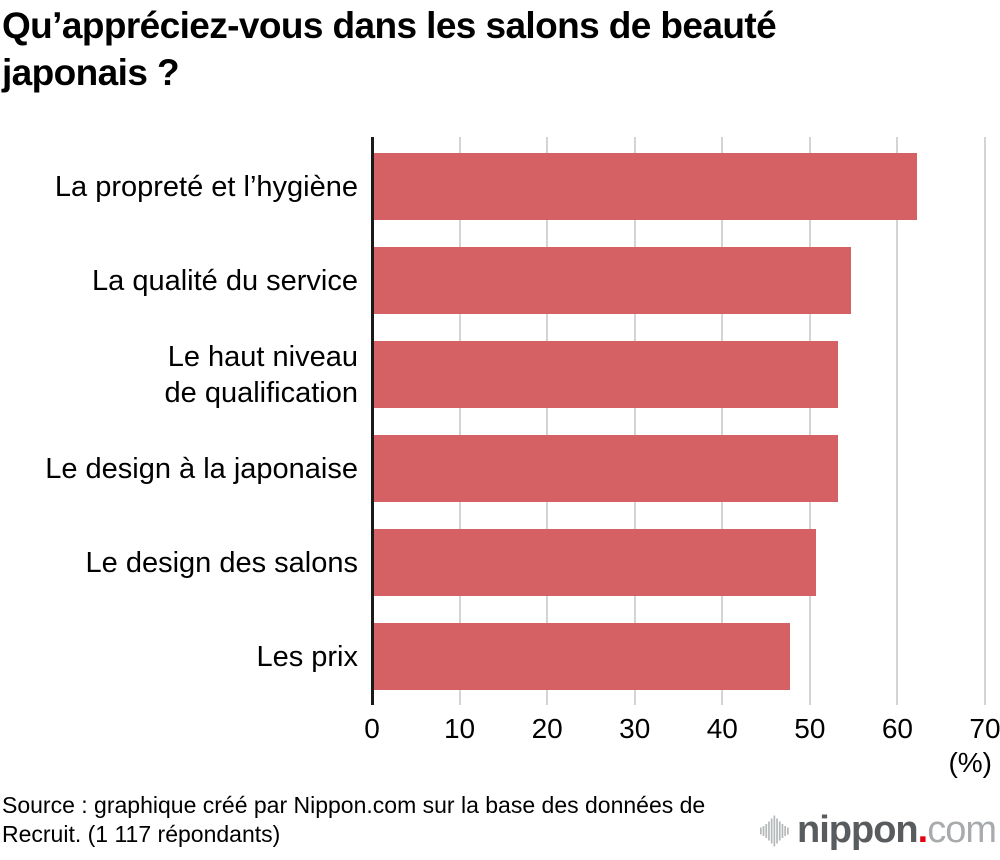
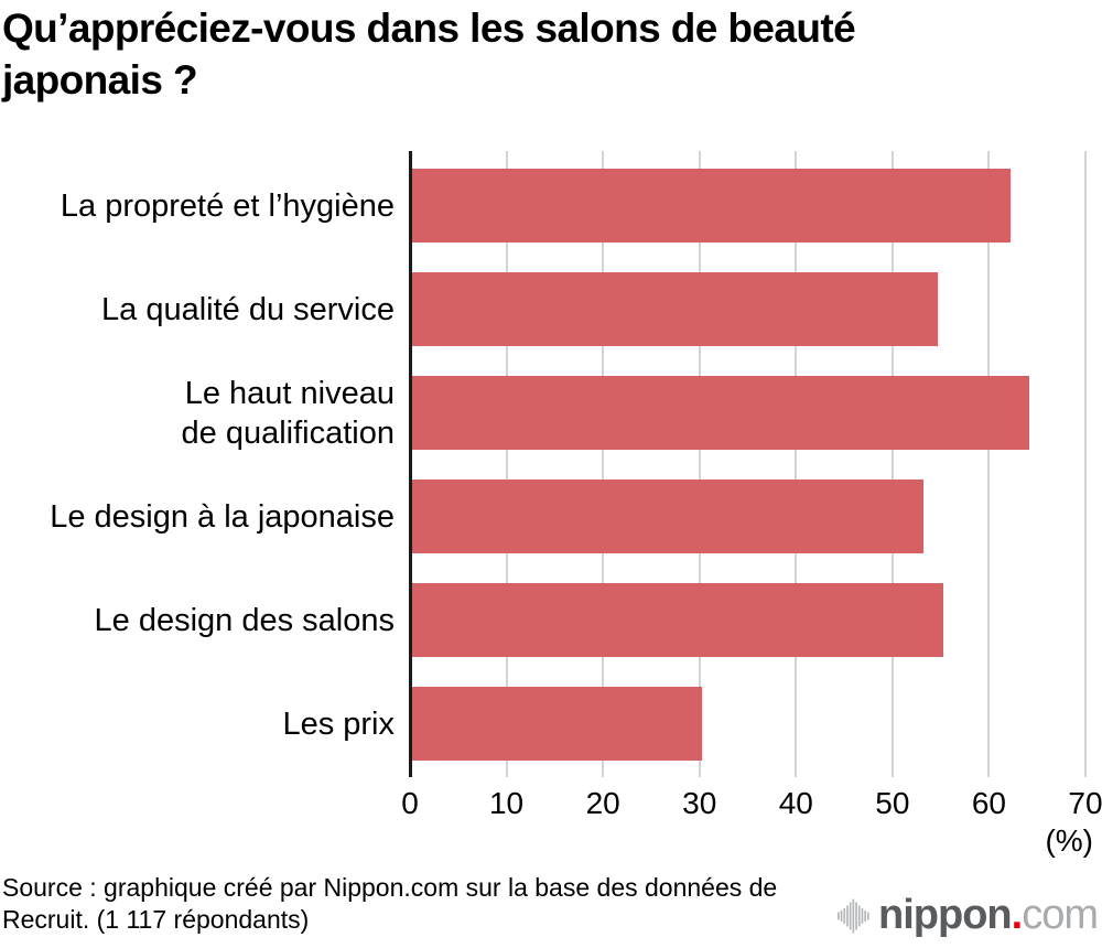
Le haut niveau de qualification: 53 -> 64
Le design des salons: 50 -> 55
Les prix: 48 -> 30
